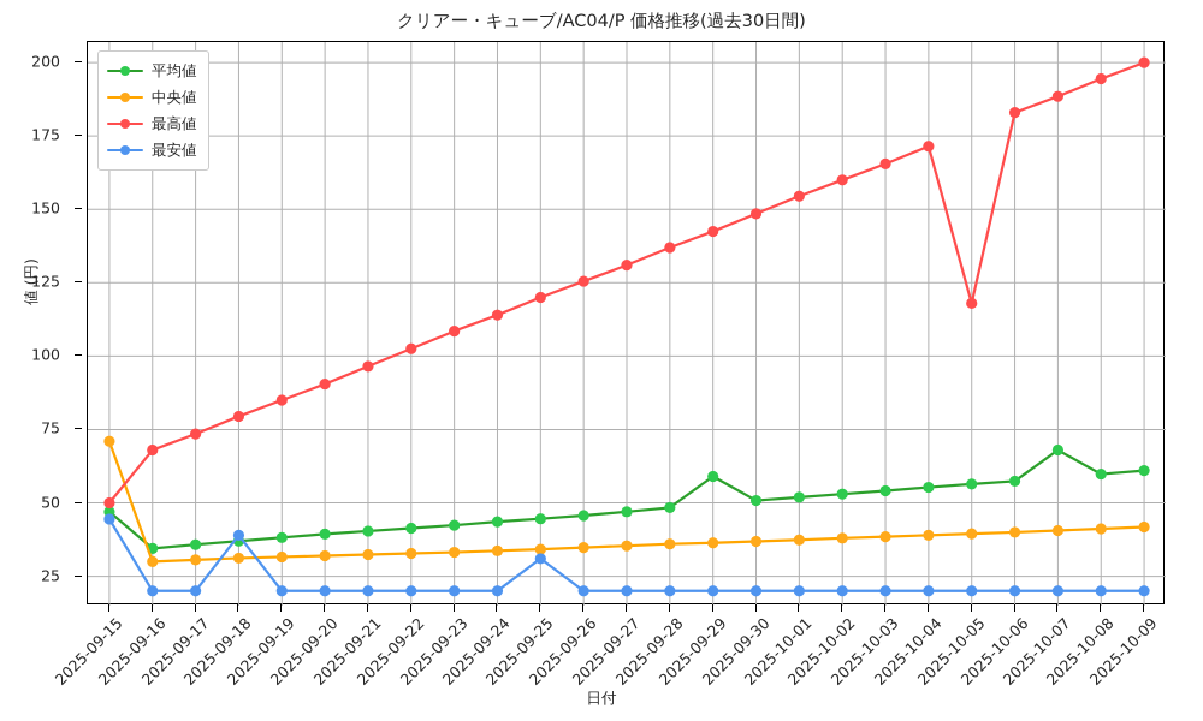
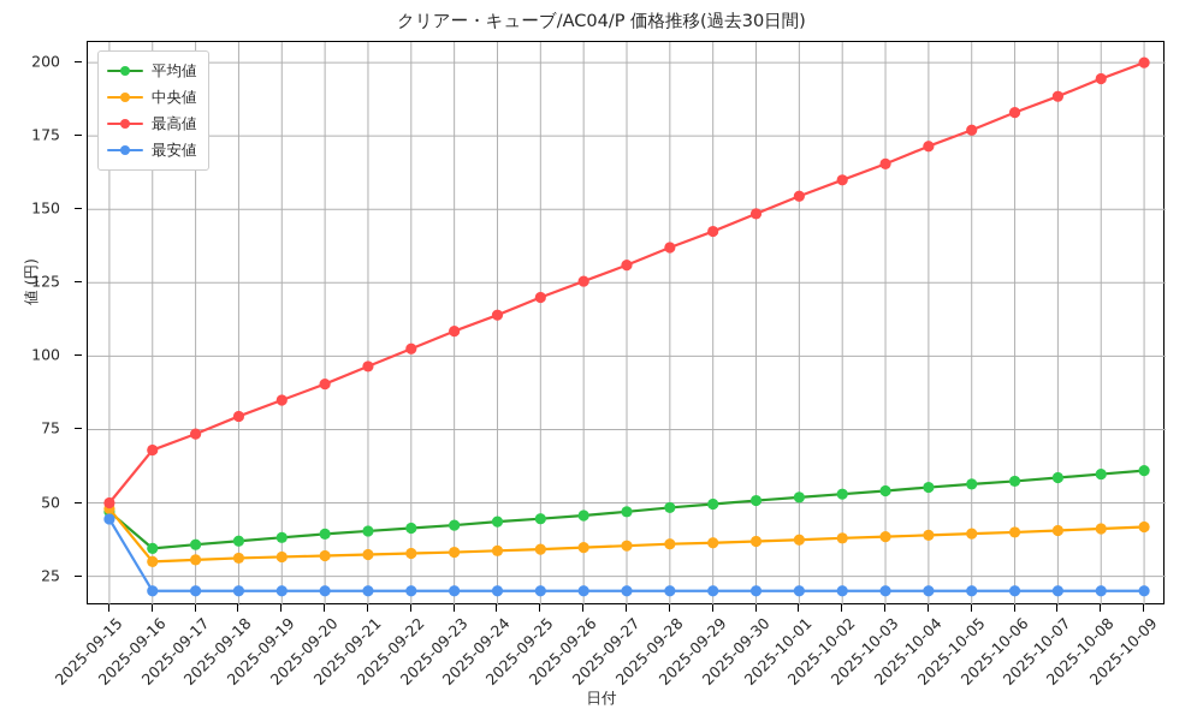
中央値/2025-09-15: 71 -> 48
最安値/2025-09-18: 39 -> 20
最安値/2025-09-25: 31 -> 20
平均値/2025-09-29: 59 -> 50
最高値/2025-10-05: 118 -> 177
平均値/2025-10-07: 68 -> 59
